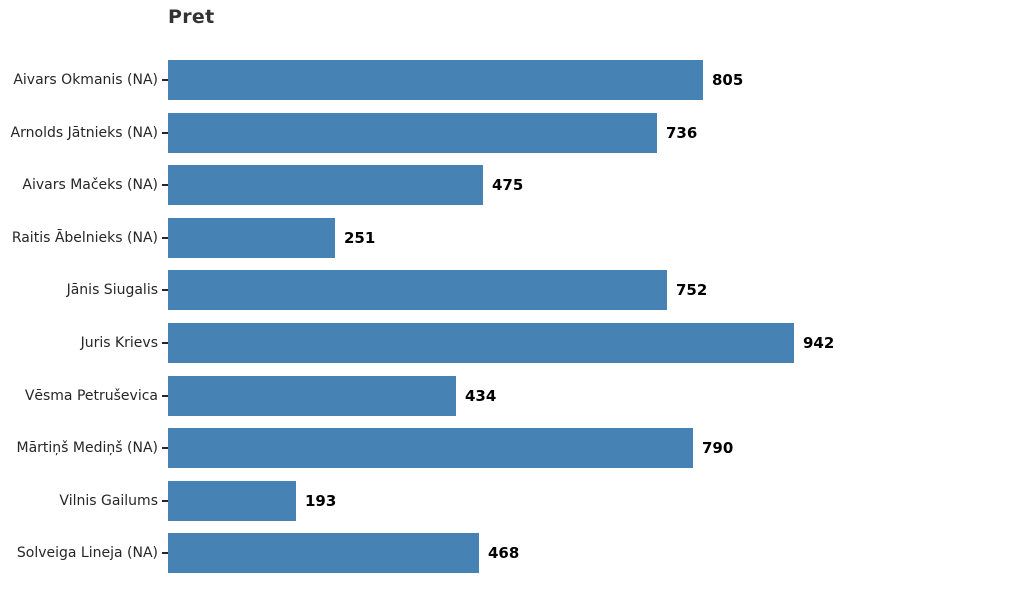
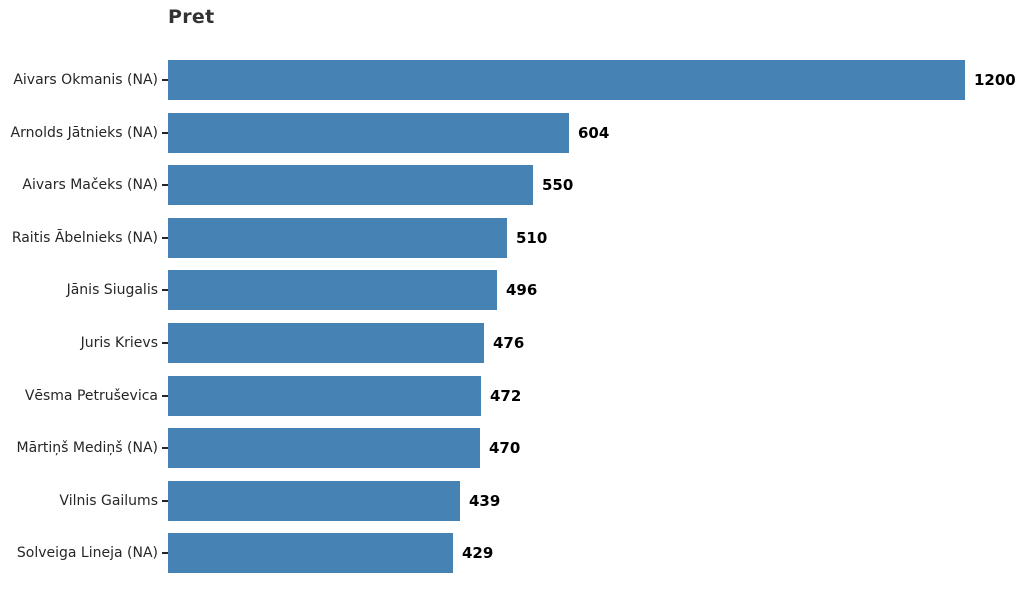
Aivars Okmanis (NA): 805 -> 1200
Arnolds Jātnieks (NA): 736 -> 604
Aivars Mačeks (NA): 475 -> 550
Raitis Ābelnieks (NA): 251 -> 510
Jānis Siugalis: 752 -> 496
Juris Krievs: 942 -> 476
Vēsma Petruševica: 434 -> 472
Mārtiņš Mediņš (NA): 790 -> 470
Vilnis Gailums: 193 -> 439
Solveiga Lineja (NA): 468 -> 429
